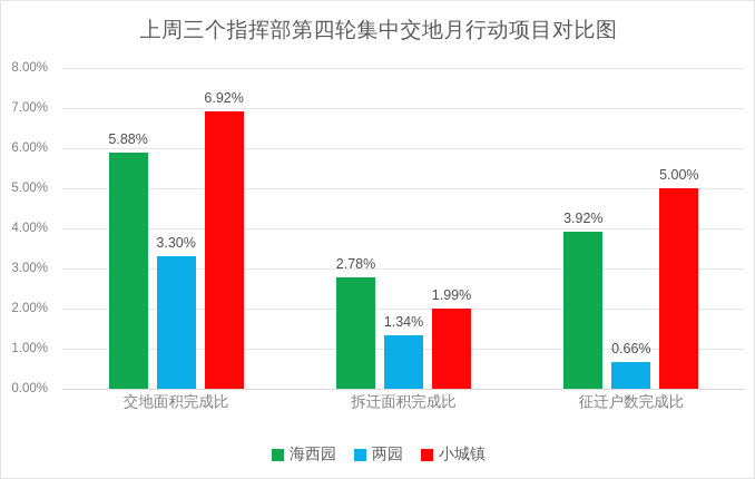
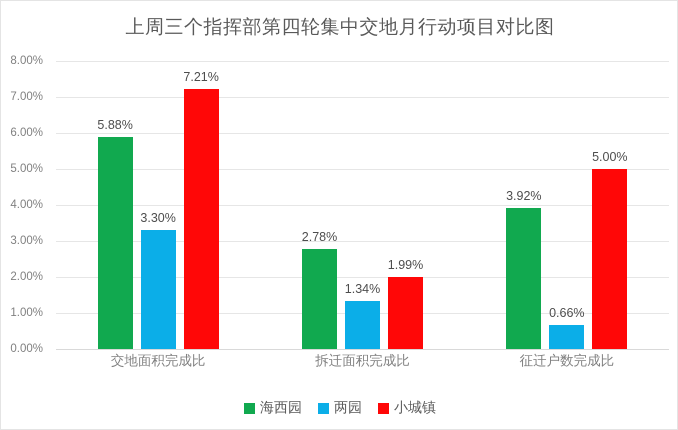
小城镇/交地面积完成比: 6.92% -> 7.21%
